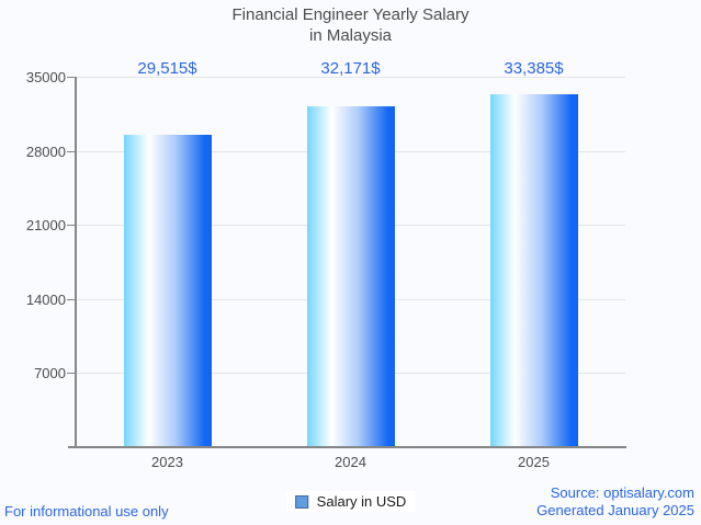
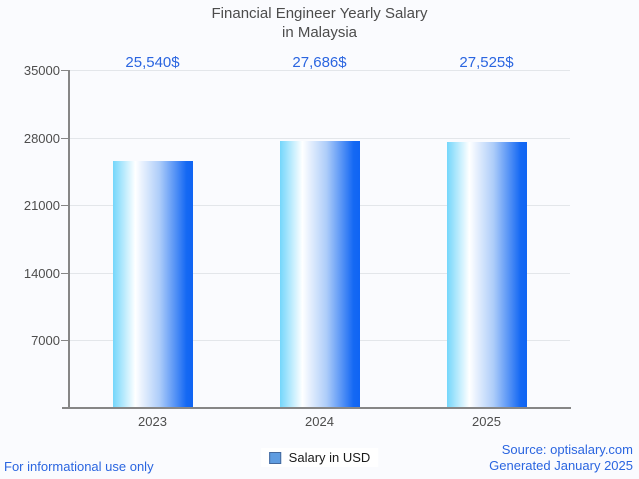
2023: 29,515 -> 25,540
2024: 32,171 -> 27,686
2025: 33,385 -> 27,525
